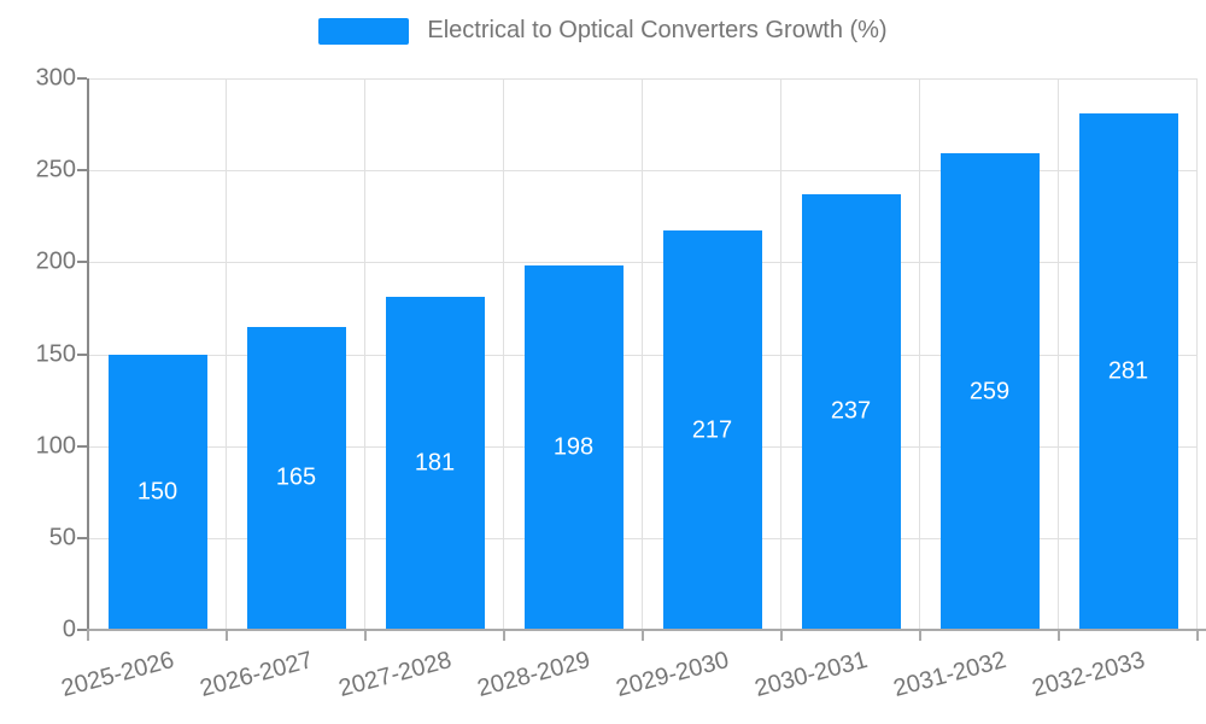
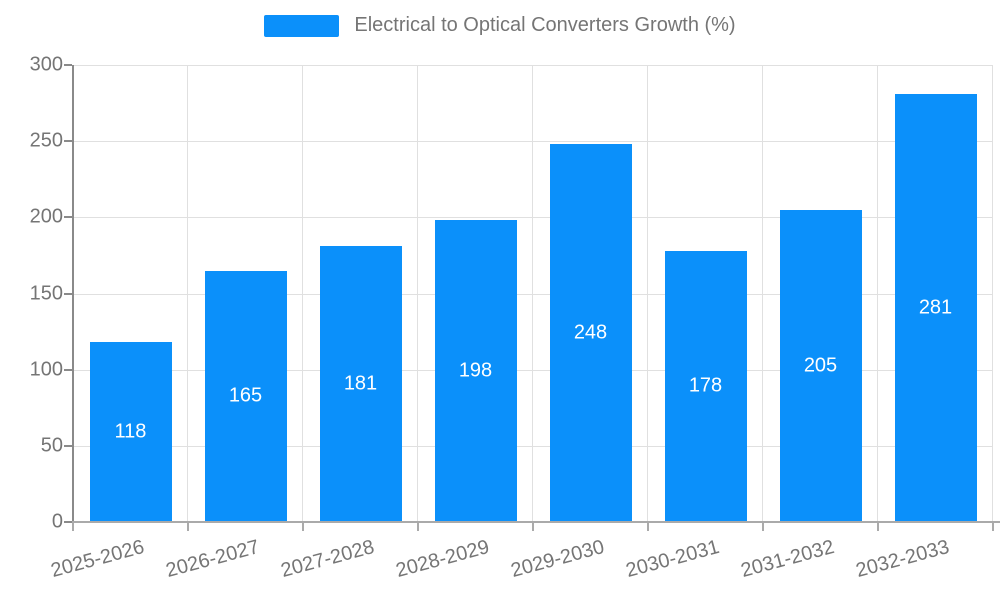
2025-2026: 150 -> 118
2029-2030: 217 -> 248
2030-2031: 237 -> 178
2031-2032: 259 -> 205
